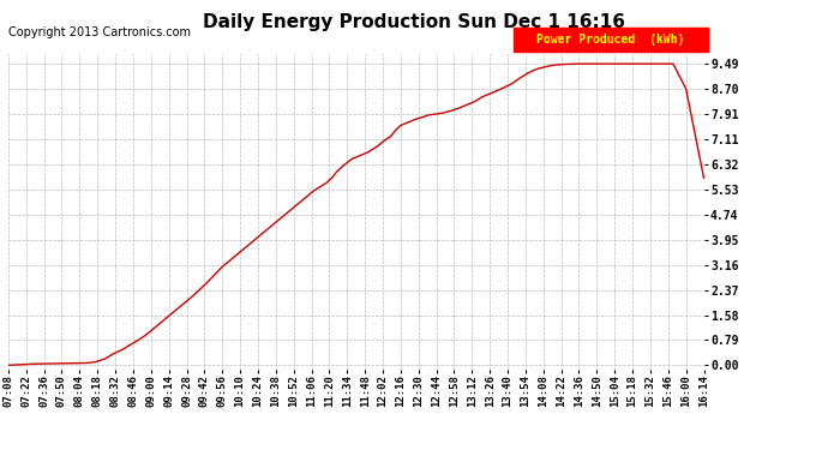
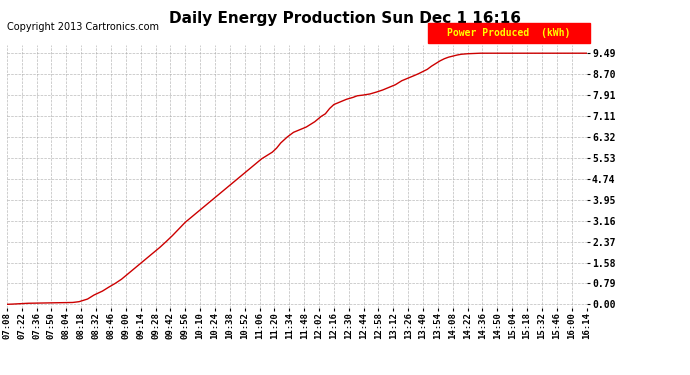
16:00: 8.70 -> 9.49
16:14: 5.90 -> 9.49
